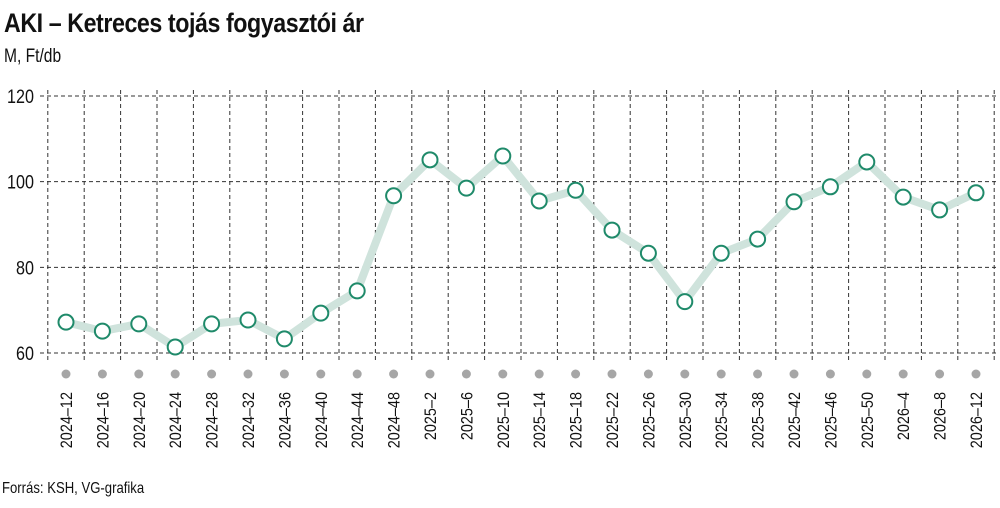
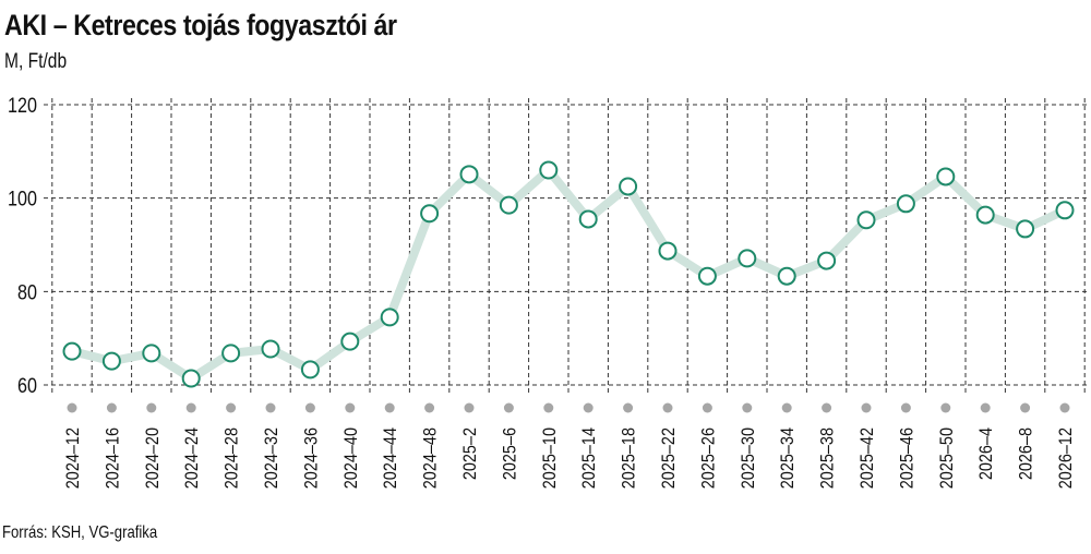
2025–18: 98 -> 102
2025–30: 72 -> 87
